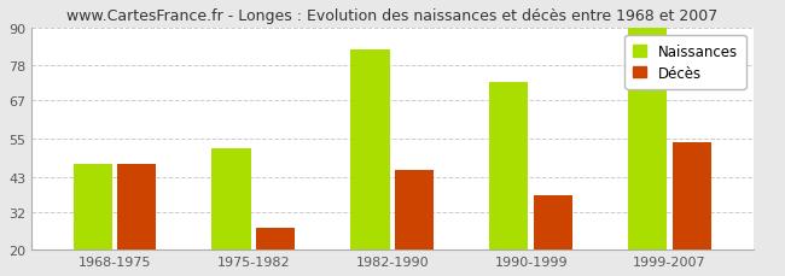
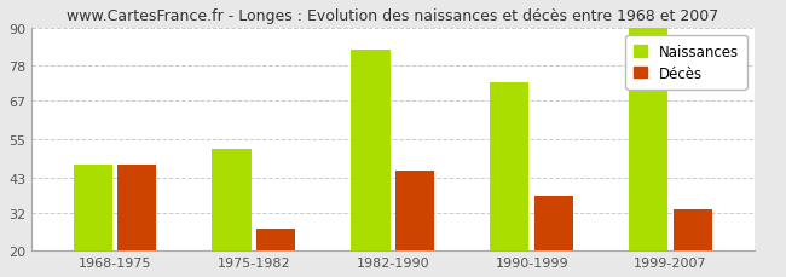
Décès/1999-2007: 54 -> 33
